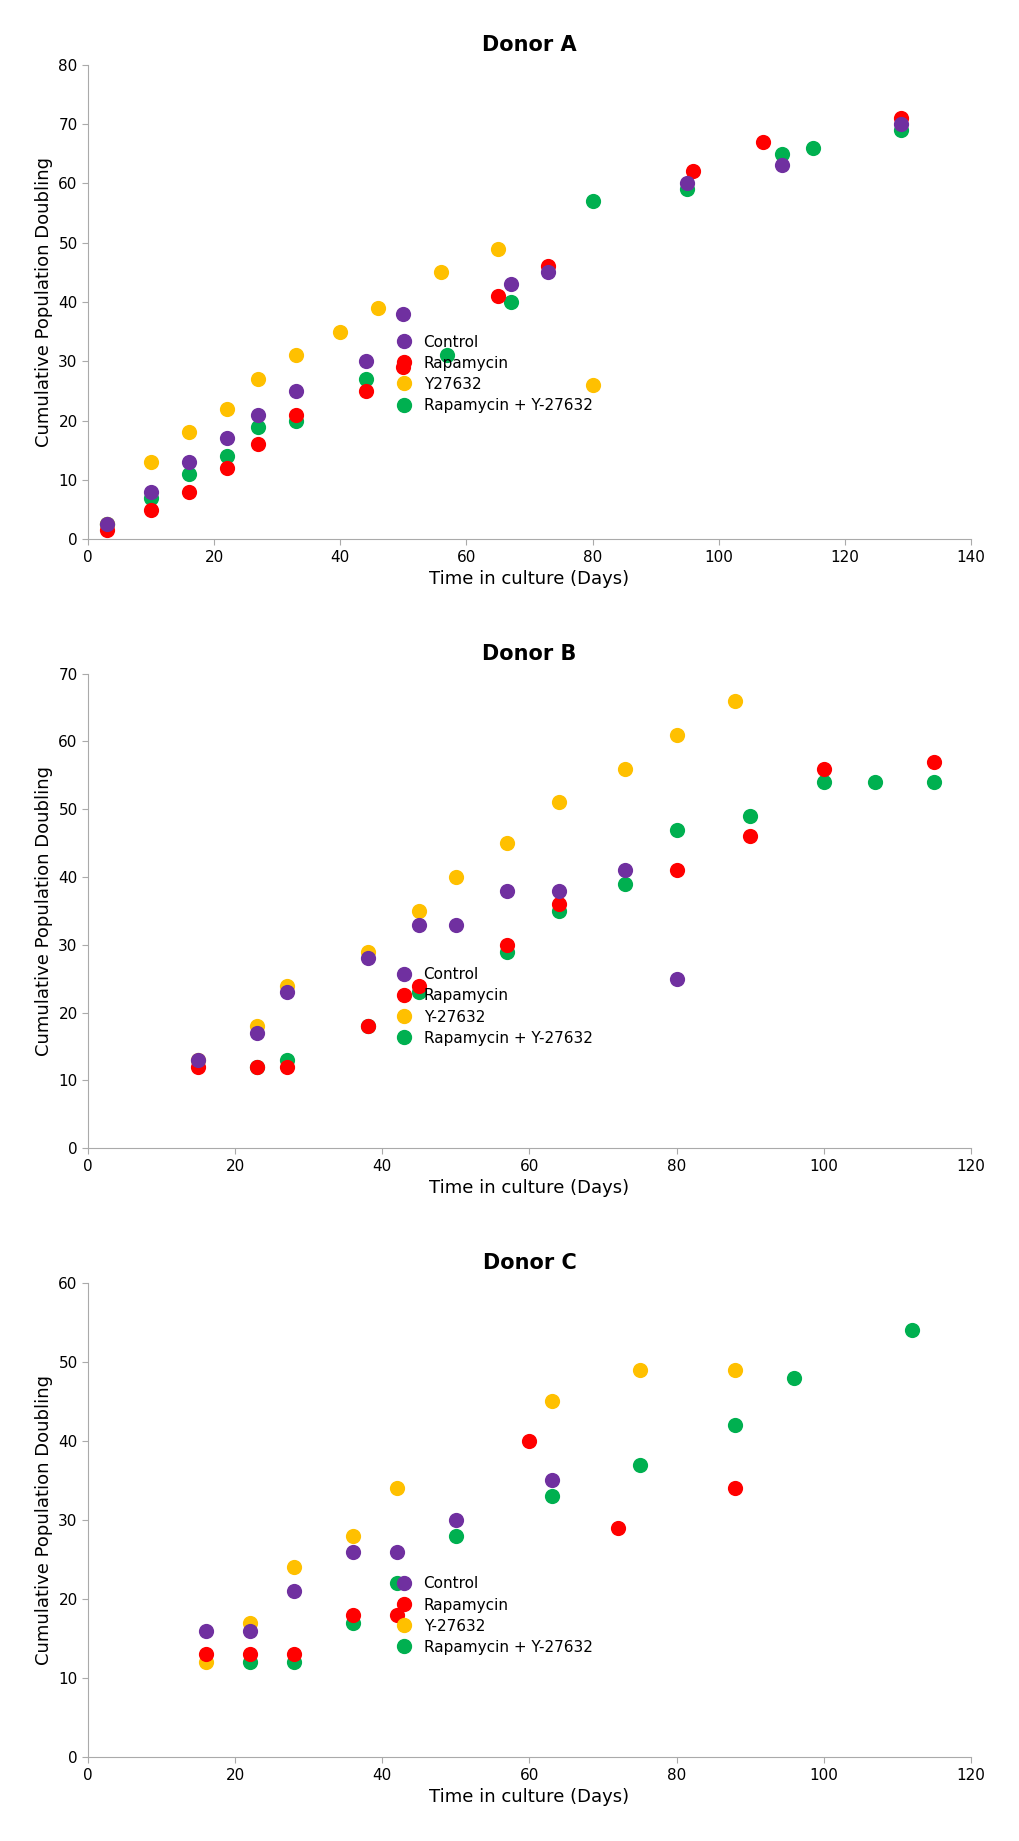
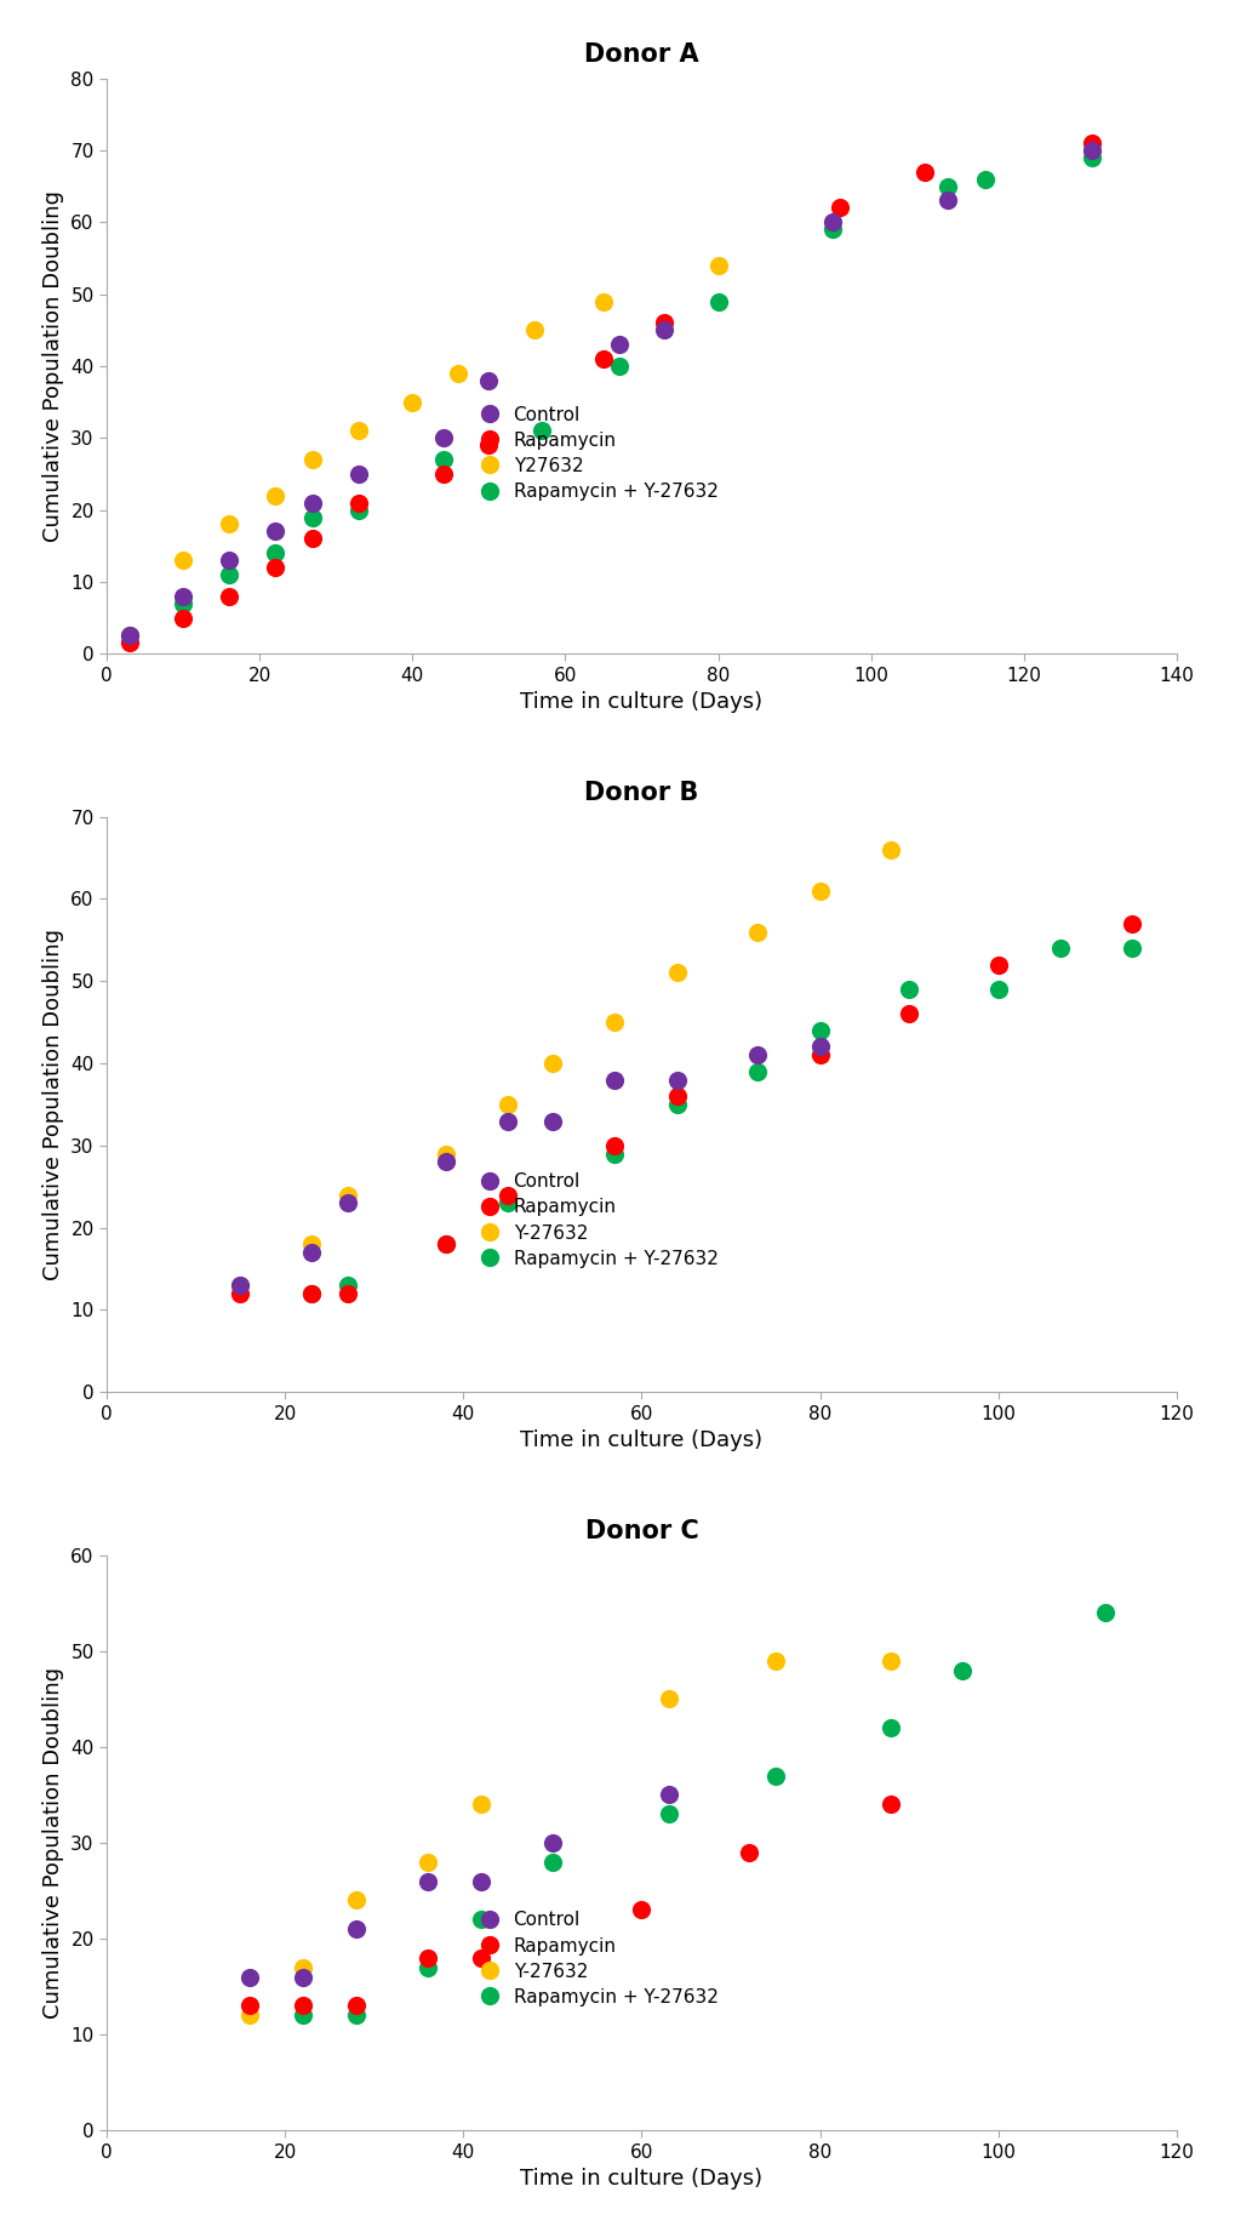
Donor A/Y27632/80: 26.0 -> 54.0
Donor A/Rapamycin + Y-27632/80: 57.0 -> 49.0
Donor B/Control/80: 25 -> 42
Donor B/Rapamycin + Y-27632/80: 47 -> 44
Donor B/Rapamycin/100: 56 -> 52
Donor B/Rapamycin + Y-27632/100: 54 -> 49
Donor C/Rapamycin/60: 40 -> 23
